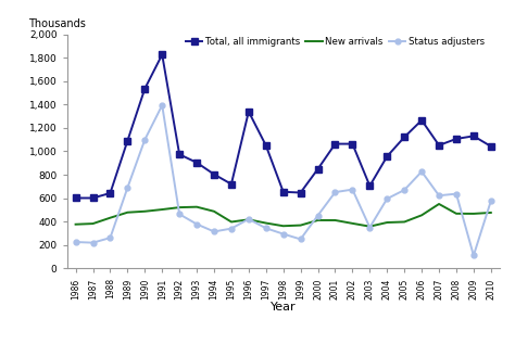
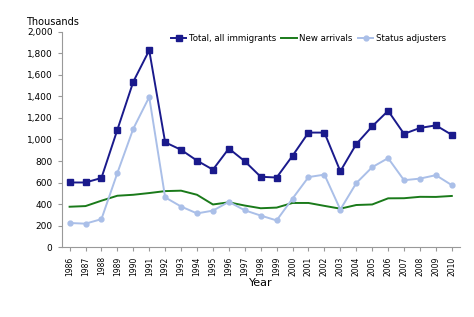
Total, all immigrants/1996: 1,340 -> 920
Total, all immigrants/1997: 1,050 -> 800
Status adjusters/2005: 670 -> 740
New arrivals/2007: 550 -> 460
Status adjusters/2009: 110 -> 670
